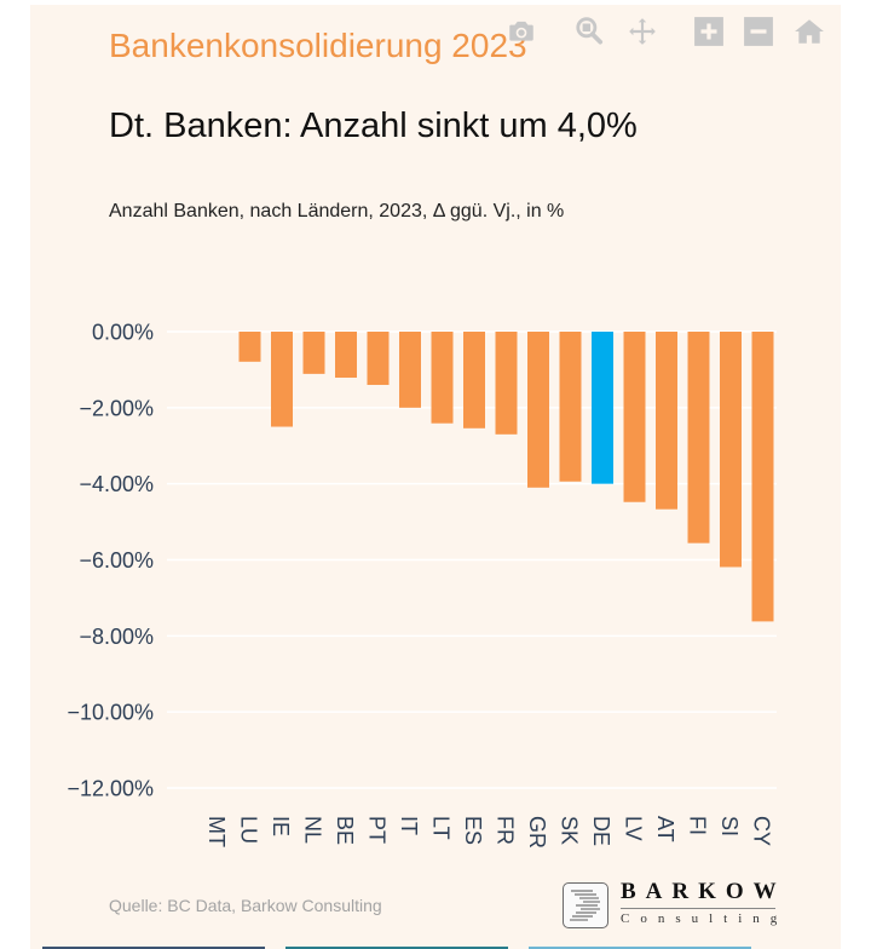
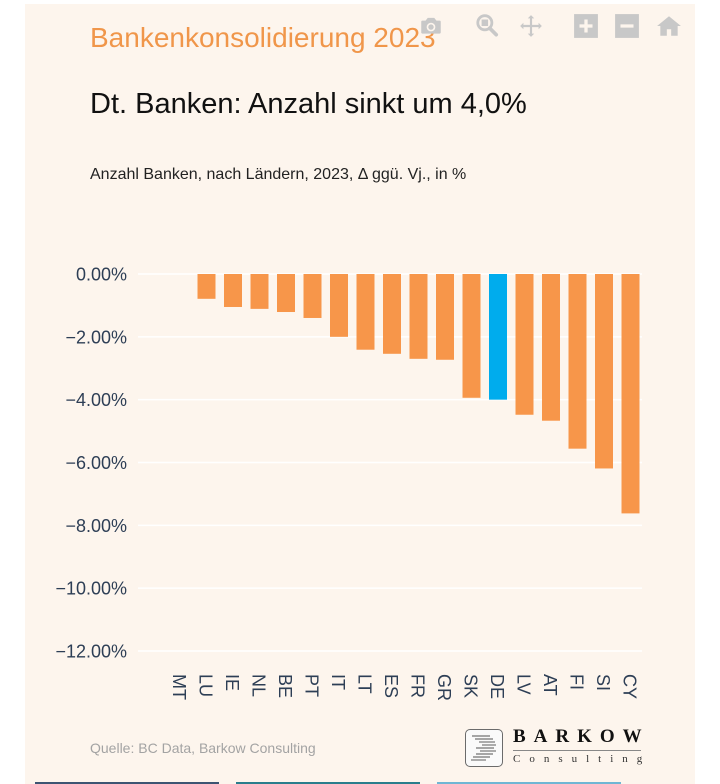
IE: -2.5% -> -1.1%
GR: -4.1% -> -2.7%
